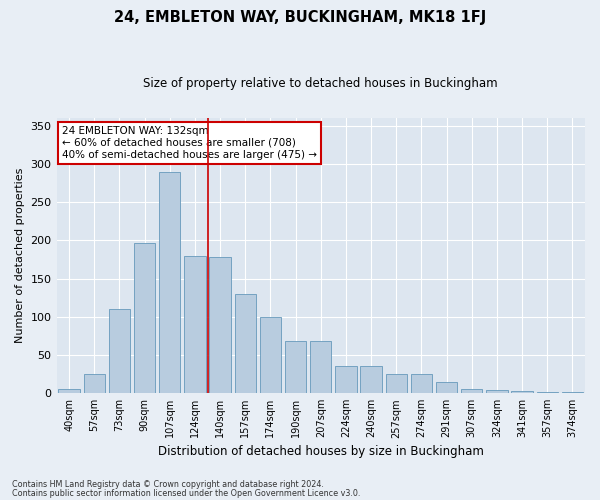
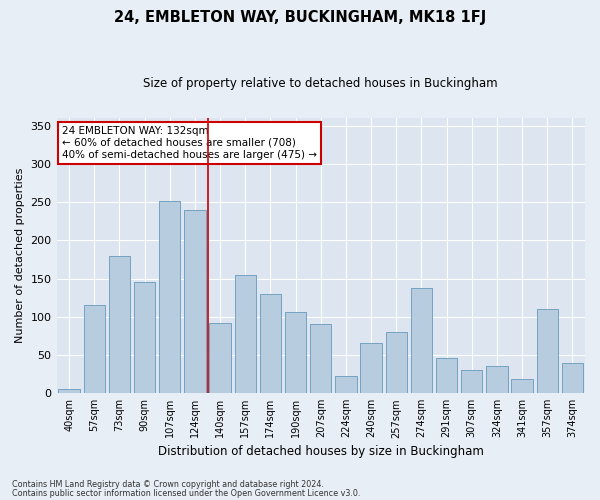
57sqm: 25 -> 116
73sqm: 110 -> 180
90sqm: 197 -> 146
107sqm: 290 -> 252
124sqm: 180 -> 240
140sqm: 178 -> 92
157sqm: 130 -> 154
174sqm: 100 -> 130
190sqm: 68 -> 106
207sqm: 68 -> 90
224sqm: 35 -> 22
240sqm: 35 -> 66
257sqm: 25 -> 80
274sqm: 25 -> 138
291sqm: 15 -> 46
307sqm: 6 -> 30
324sqm: 4 -> 36
341sqm: 3 -> 18
357sqm: 2 -> 110
374sqm: 2 -> 40
